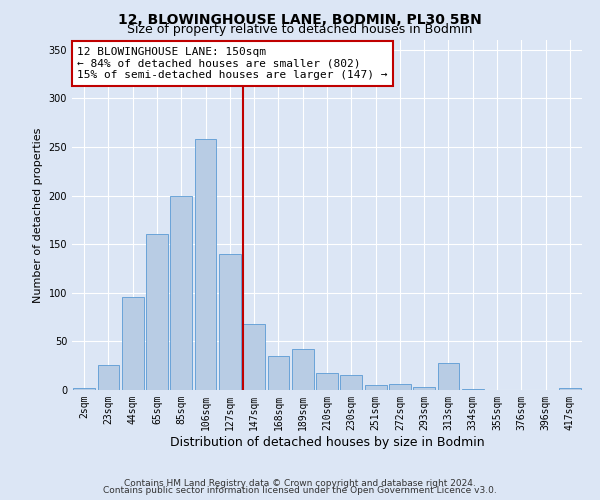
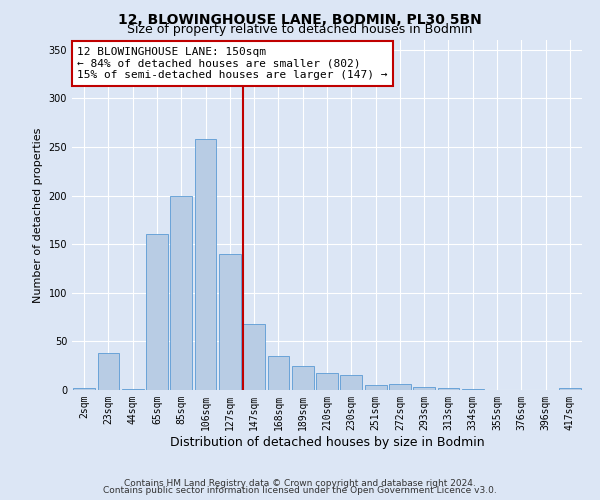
23sqm: 26 -> 38
44sqm: 96 -> 1
189sqm: 42 -> 25
313sqm: 28 -> 2
